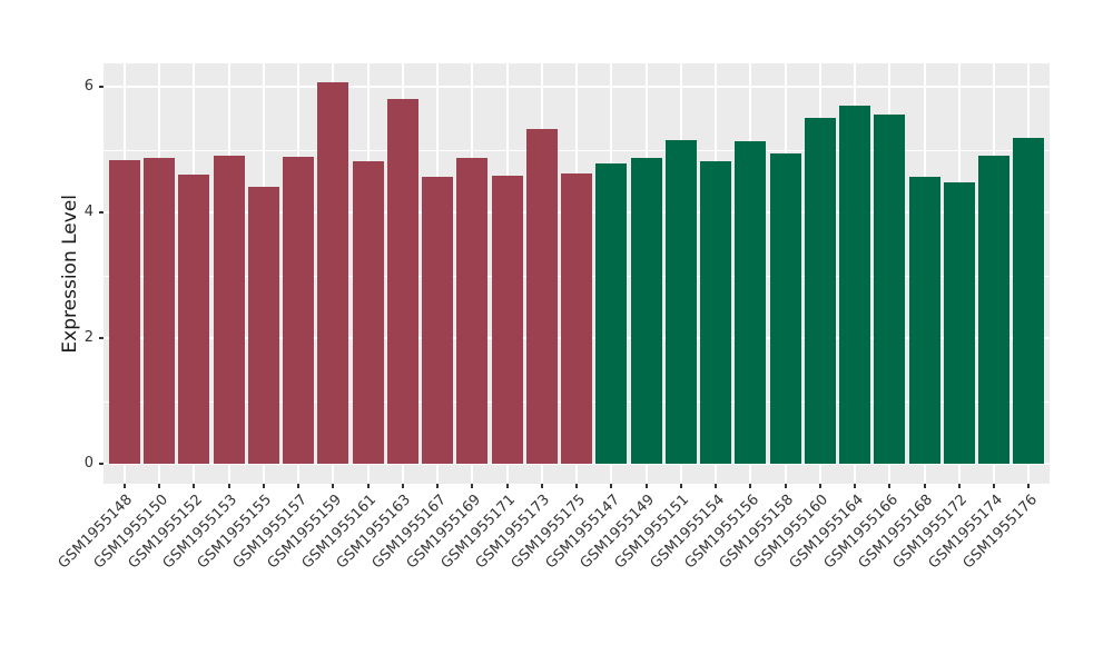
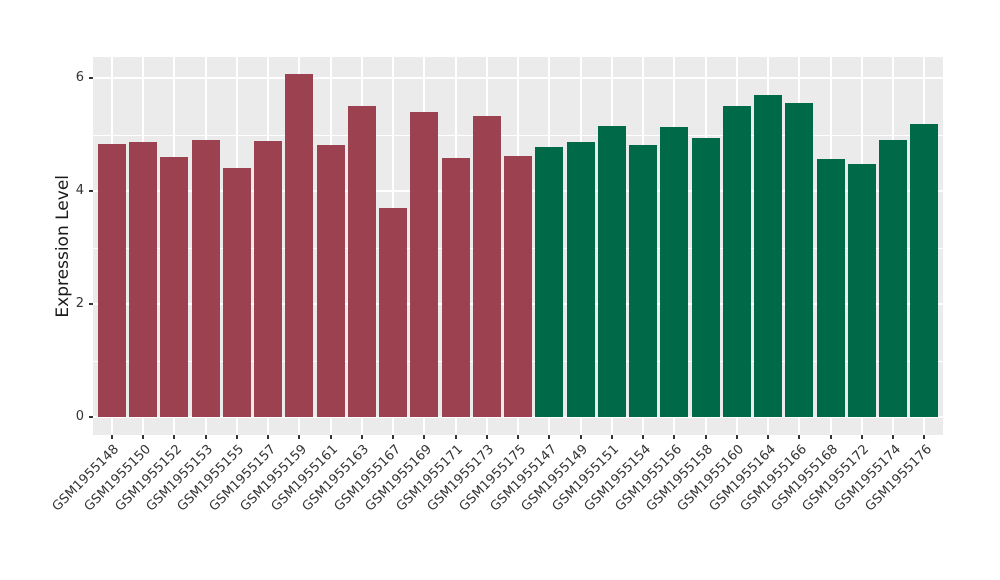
GSM1955163: 5.8 -> 5.5
GSM1955167: 4.6 -> 3.7
GSM1955169: 4.9 -> 5.4
